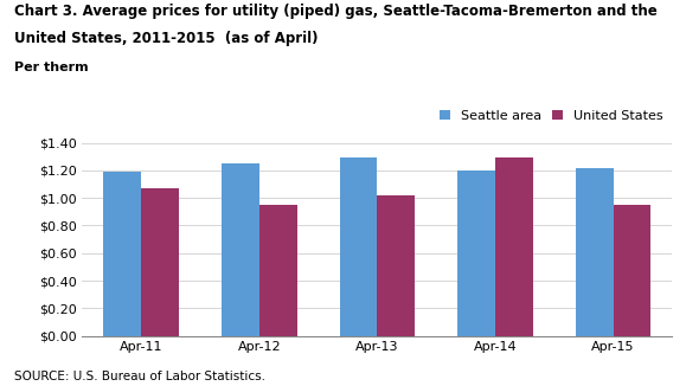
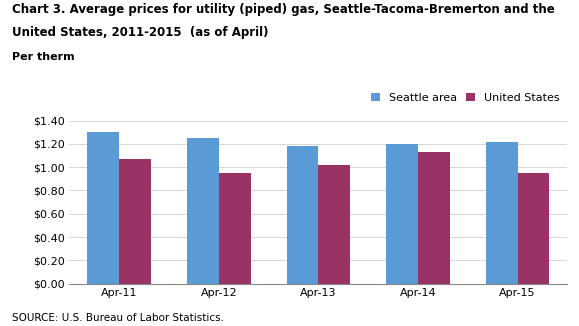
Seattle area/Apr-11: $1.19 -> $1.30
Seattle area/Apr-13: $1.29 -> $1.18
United States/Apr-14: $1.29 -> $1.13
